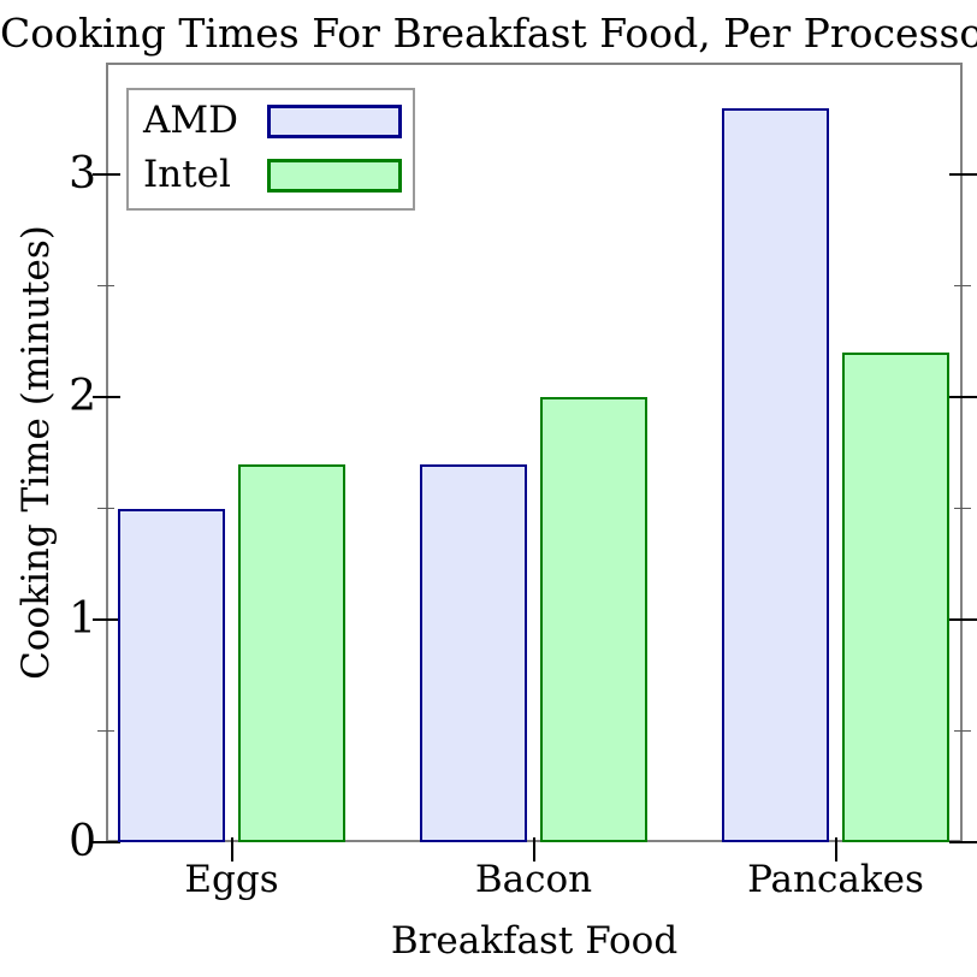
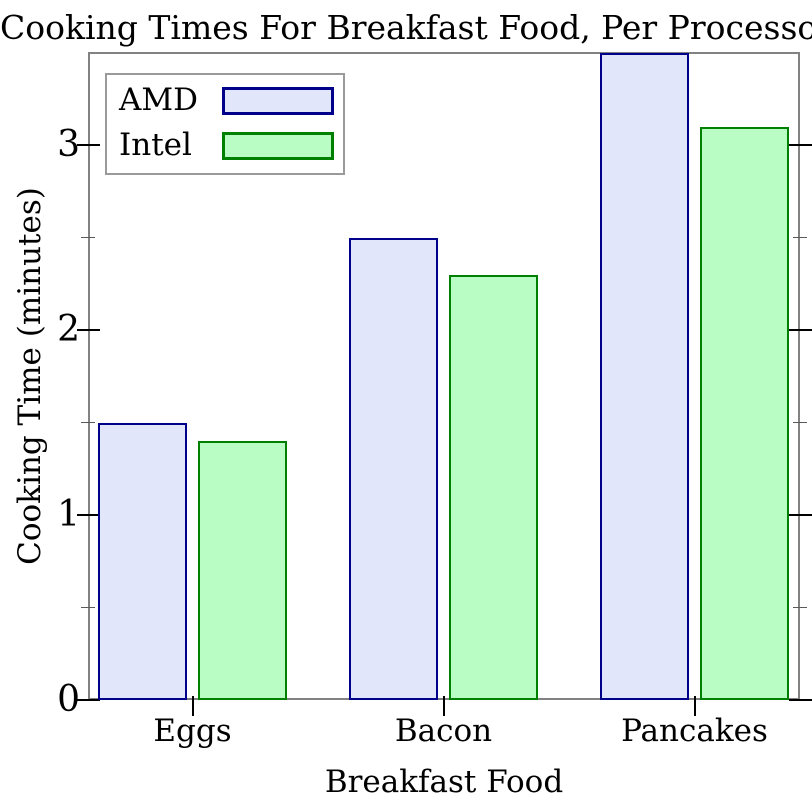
Intel/Eggs: 1.7 -> 1.4
AMD/Bacon: 1.7 -> 2.5
Intel/Bacon: 2.0 -> 2.3
AMD/Pancakes: 3.3 -> 3.5
Intel/Pancakes: 2.2 -> 3.1
